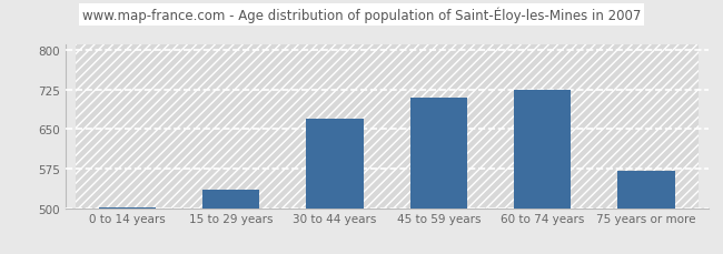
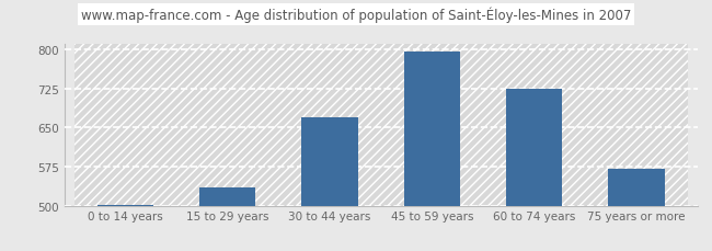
45 to 59 years: 710 -> 796
